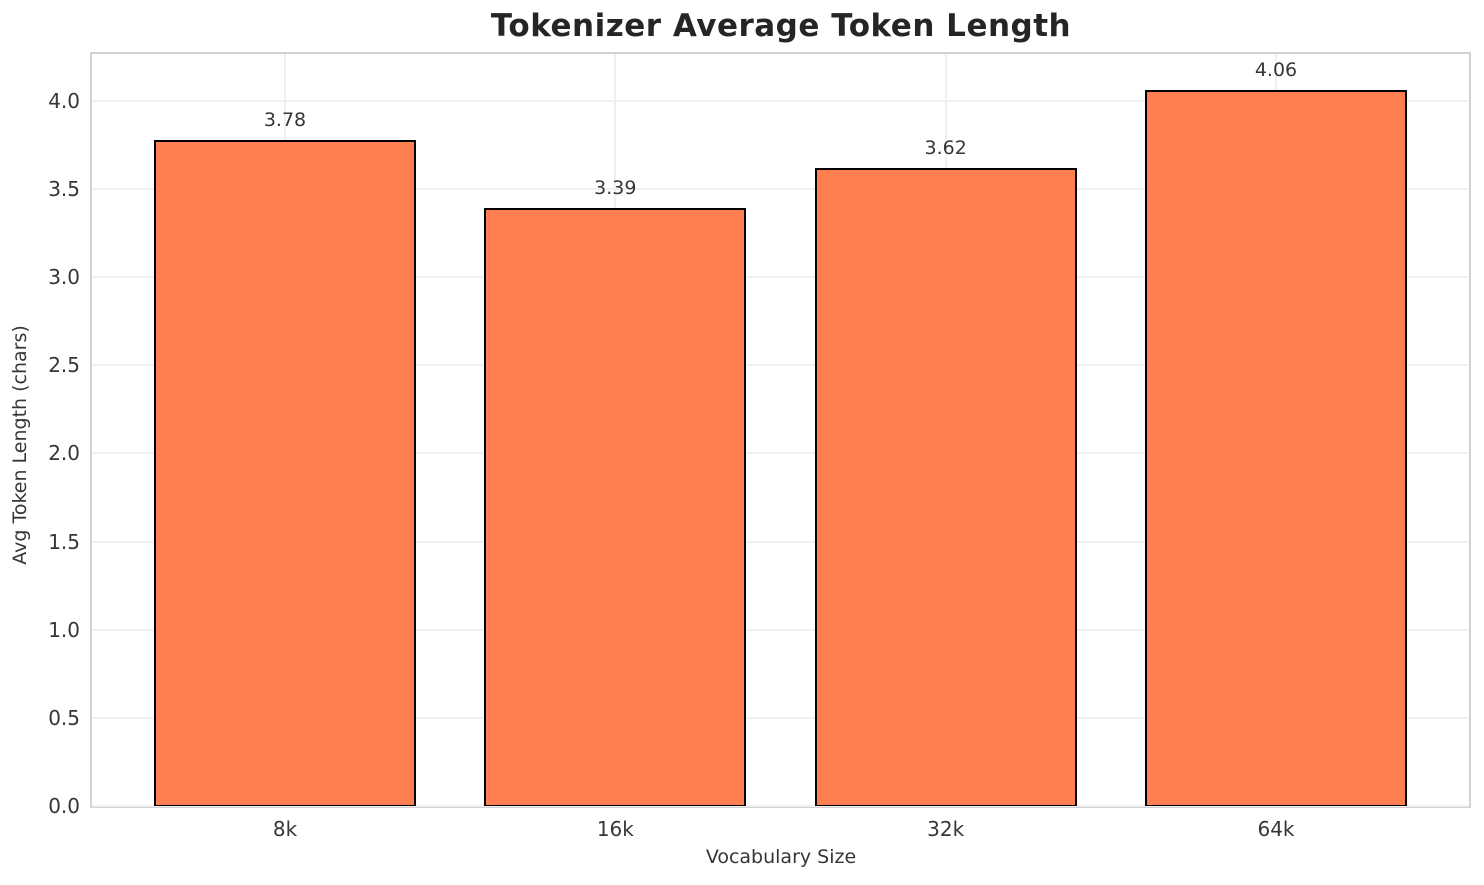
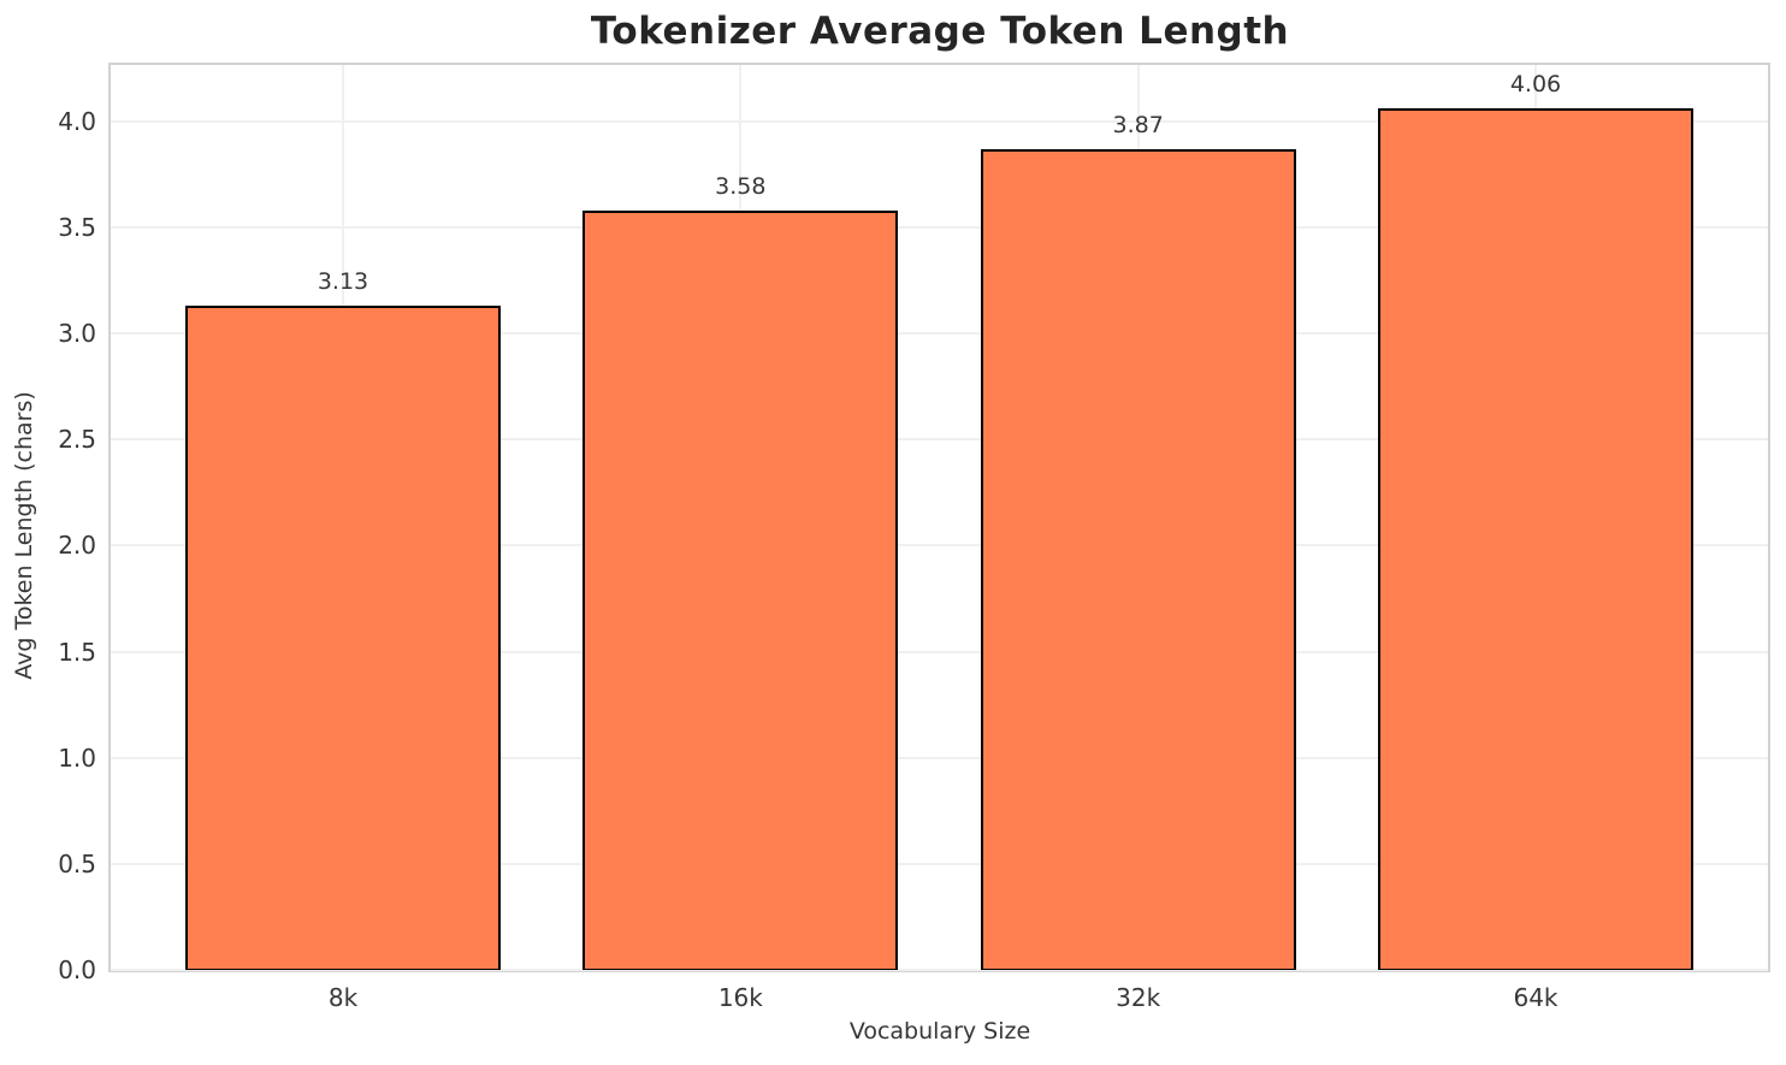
8k: 3.78 -> 3.13
16k: 3.39 -> 3.58
32k: 3.62 -> 3.87
